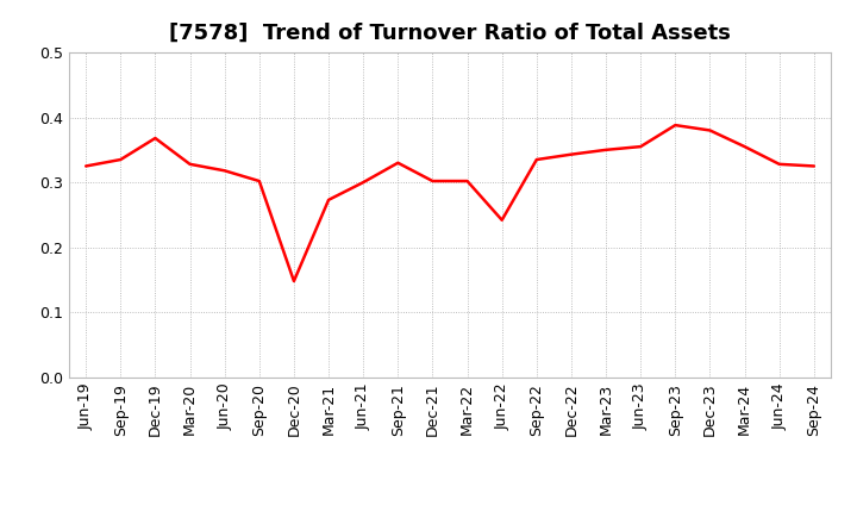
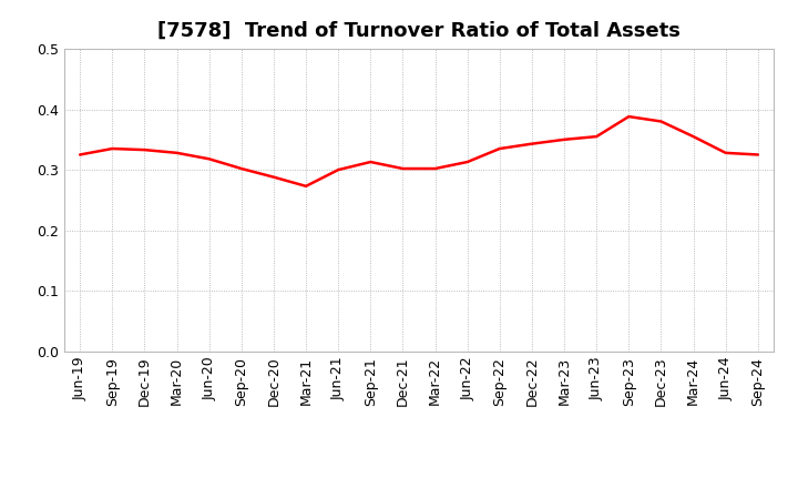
Dec-19: 0.368 -> 0.333
Dec-20: 0.148 -> 0.288
Sep-21: 0.330 -> 0.313
Jun-22: 0.242 -> 0.313
